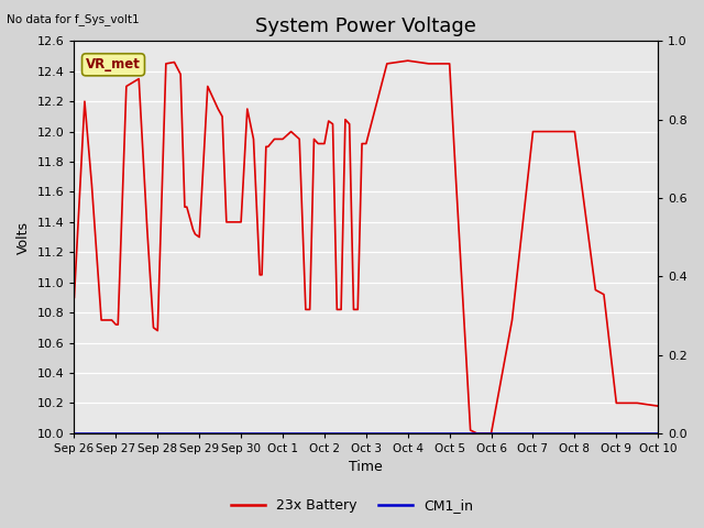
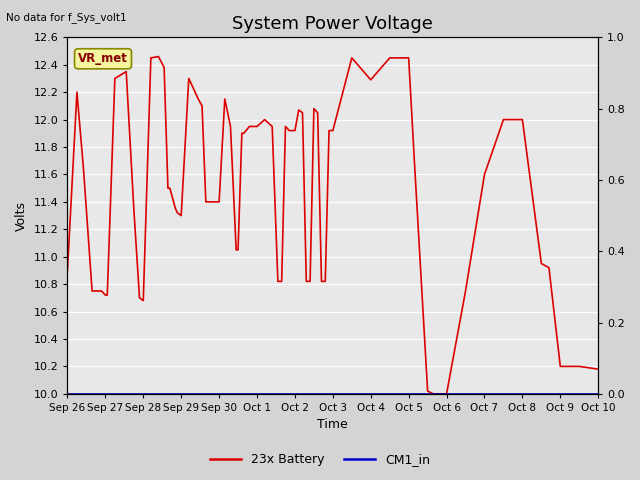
Oct 4: 12.47 -> 12.29
Oct 7: 12.00 -> 11.60
